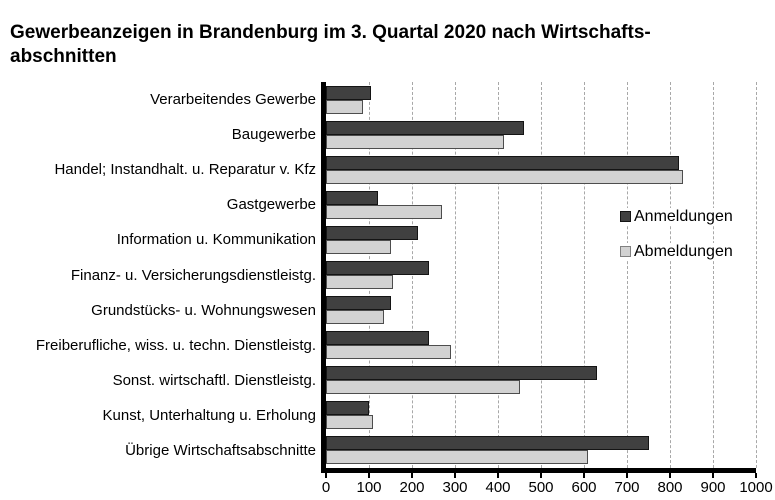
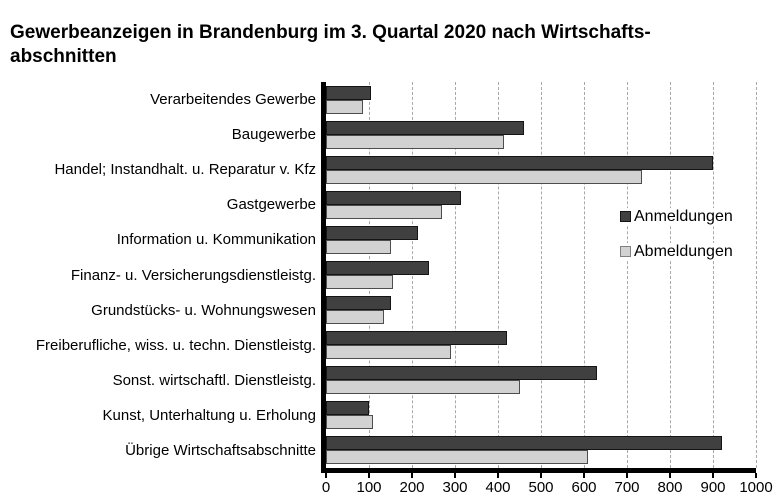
Anmeldungen/Handel; Instandhalt. u. Reparatur v. Kfz: 820 -> 900
Abmeldungen/Handel; Instandhalt. u. Reparatur v. Kfz: 830 -> 740
Anmeldungen/Gastgewerbe: 120 -> 320
Anmeldungen/Freiberufliche, wiss. u. techn. Dienstleistg.: 240 -> 420
Anmeldungen/Übrige Wirtschaftsabschnitte: 750 -> 920
